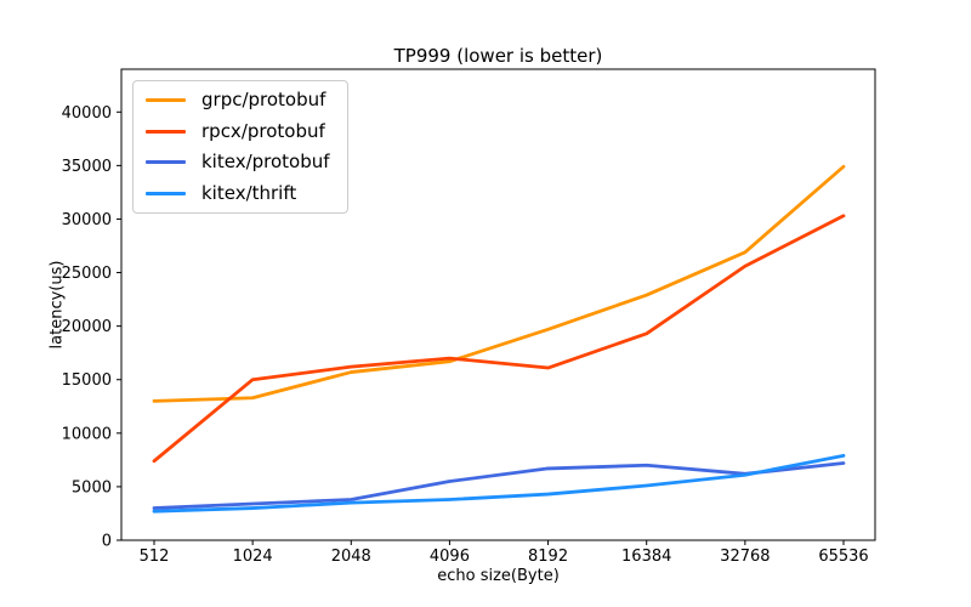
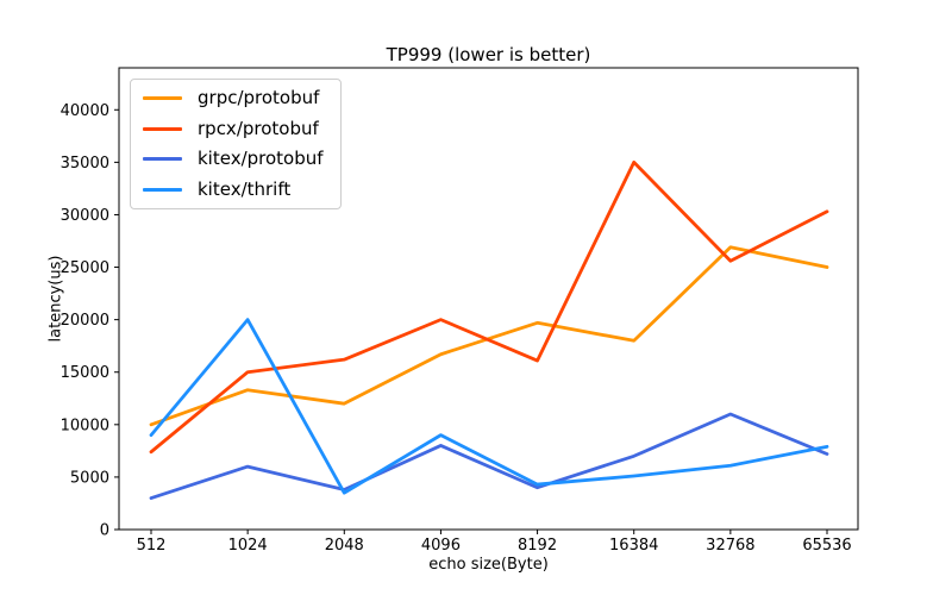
grpc/protobuf/512: 13000 -> 10000
kitex/thrift/512: 3000 -> 9000
kitex/protobuf/1024: 3000 -> 6000
kitex/thrift/1024: 3000 -> 20000
grpc/protobuf/2048: 16000 -> 12000
rpcx/protobuf/4096: 17000 -> 20000
kitex/protobuf/4096: 6000 -> 8000
kitex/thrift/4096: 4000 -> 9000
kitex/protobuf/8192: 7000 -> 4000
grpc/protobuf/16384: 23000 -> 18000
rpcx/protobuf/16384: 19000 -> 35000
kitex/protobuf/32768: 6000 -> 11000
grpc/protobuf/65536: 35000 -> 25000
